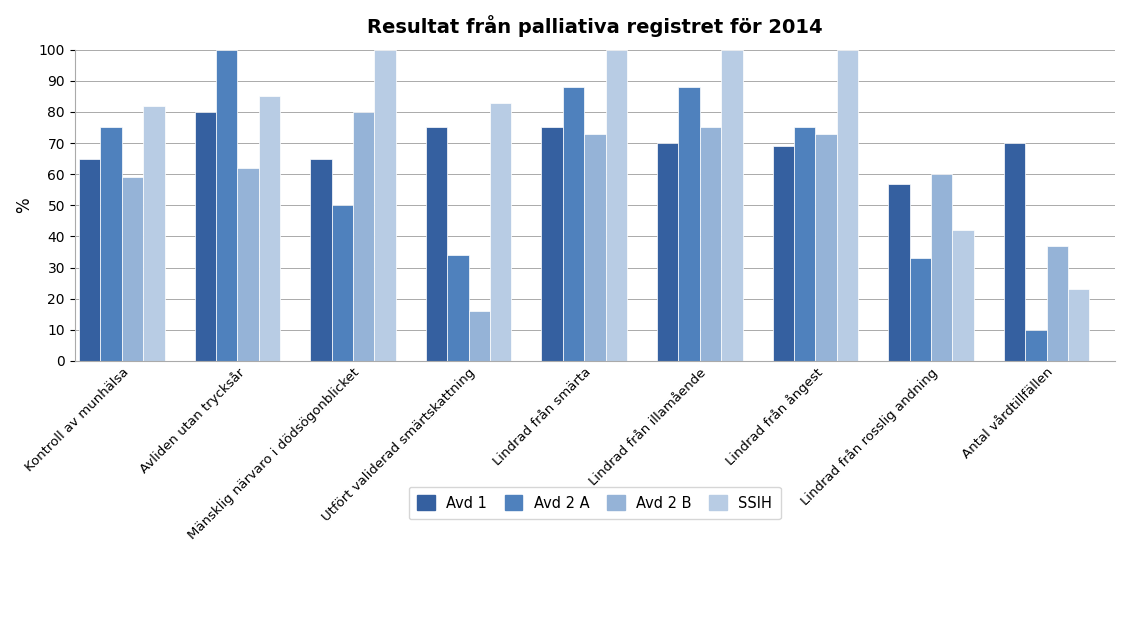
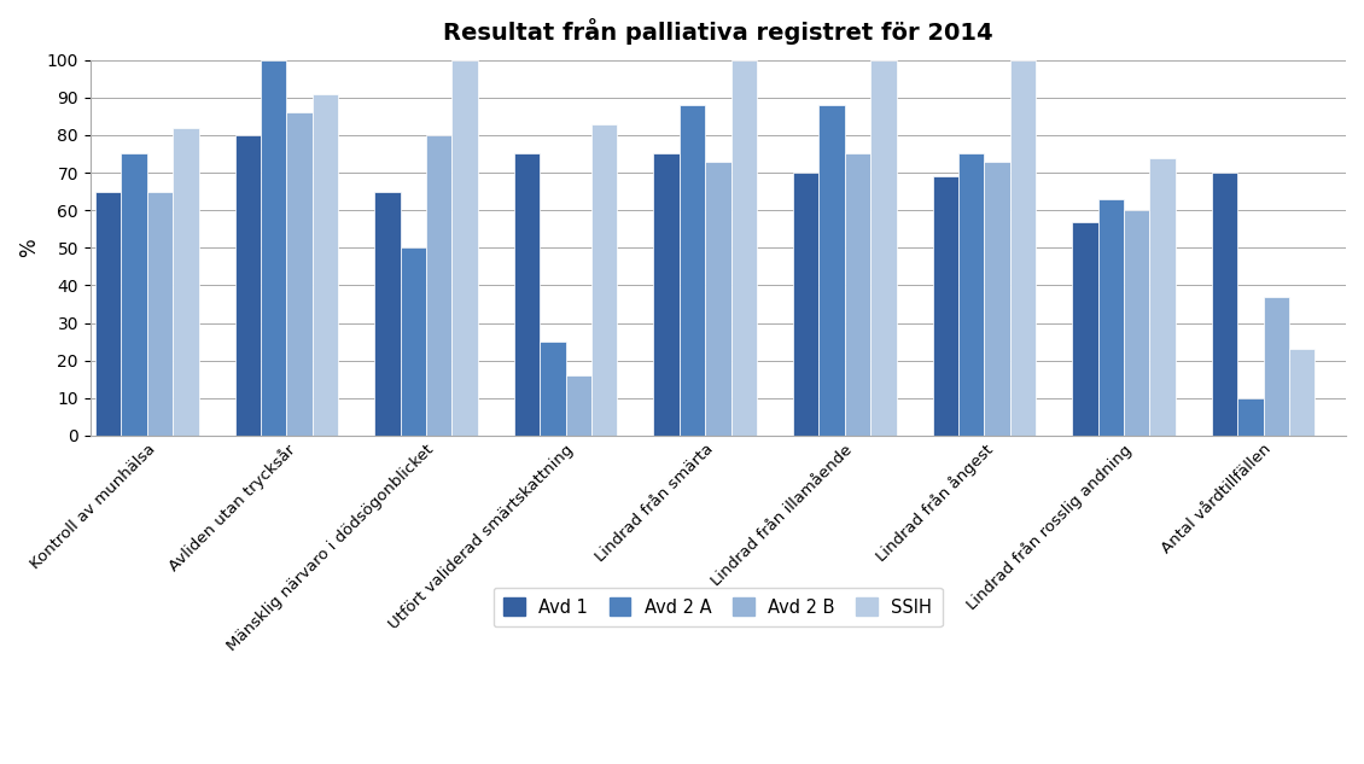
Avd 2 B/Kontroll av munhälsa: 59 -> 65
Avd 2 B/Avliden utan trycksår: 62 -> 86
SSIH/Avliden utan trycksår: 85 -> 91
Avd 2 A/Utfört validerad smärtskattning: 34 -> 25
Avd 2 A/Lindrad från rosslig andning: 33 -> 63
SSIH/Lindrad från rosslig andning: 42 -> 74
